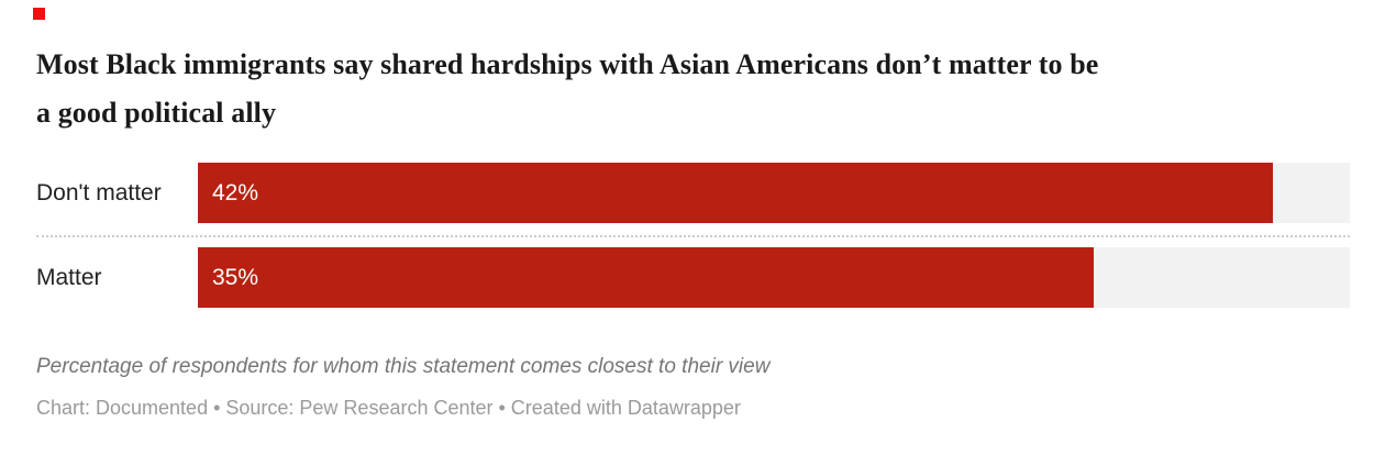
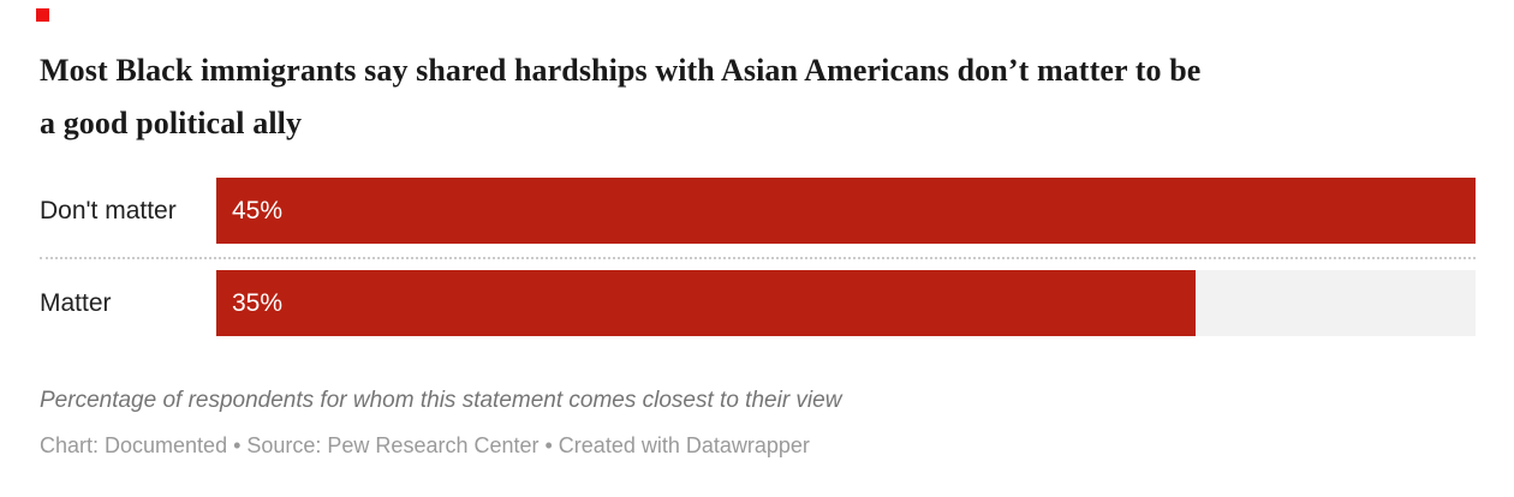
Don't matter: 42% -> 45%
